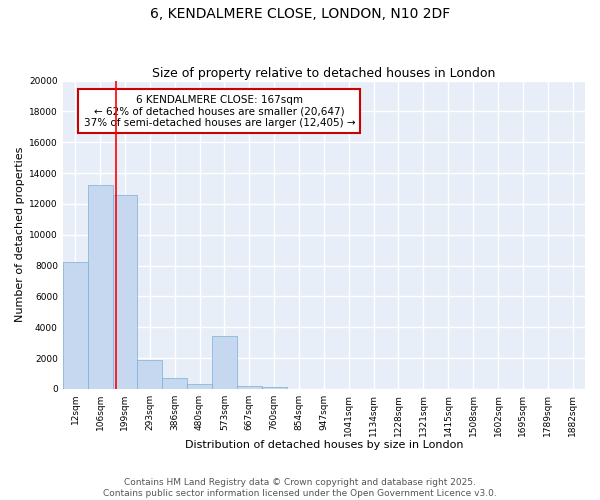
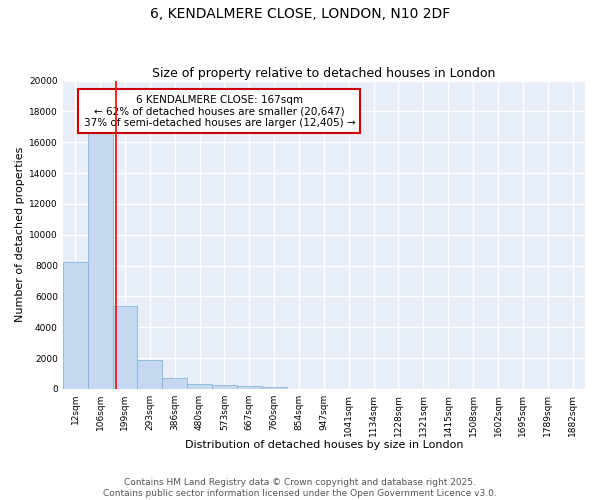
106sqm: 13200 -> 16700
199sqm: 12600 -> 5400
573sqm: 3400 -> 200
